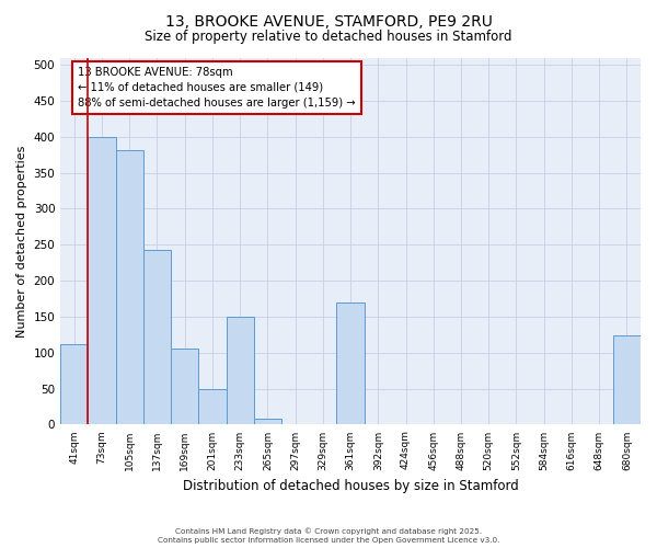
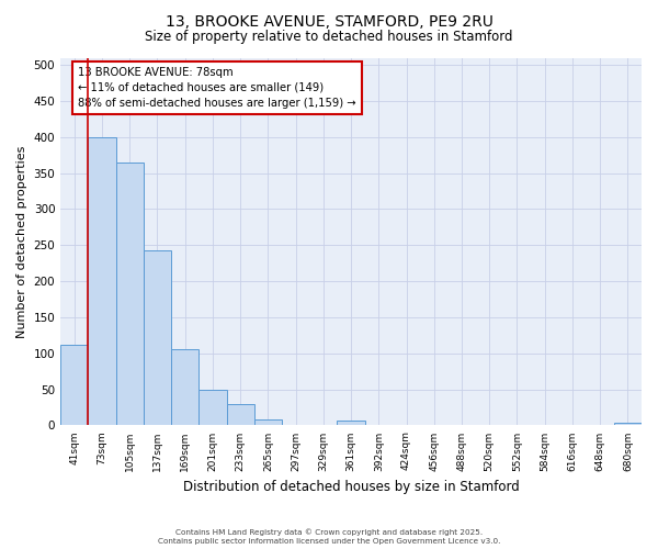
105sqm: 382 -> 365
233sqm: 150 -> 30
361sqm: 170 -> 6
680sqm: 124 -> 3
